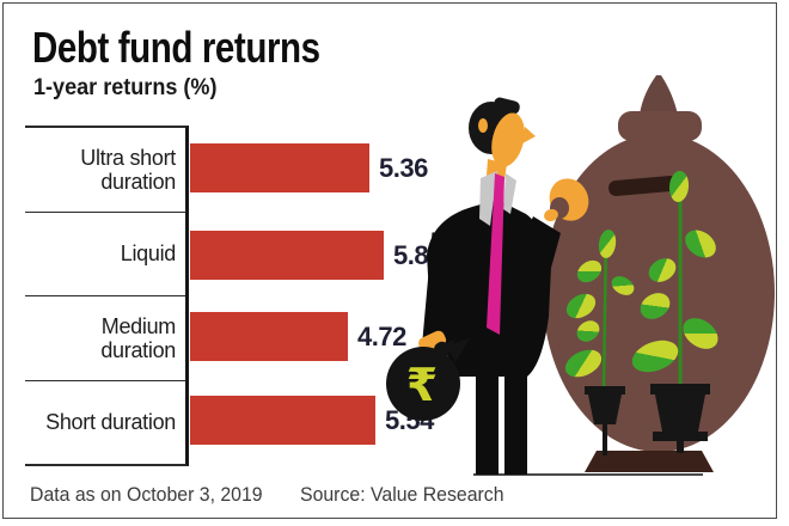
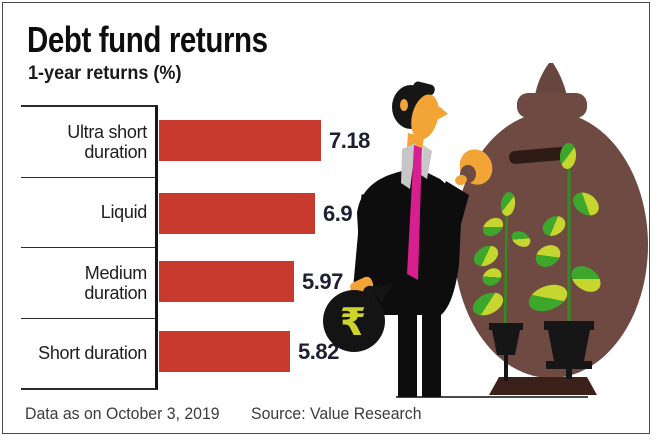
Ultra short duration: 5.36 -> 7.18
Liquid: 5.8 -> 6.9
Medium duration: 4.72 -> 5.97
Short duration: 5.54 -> 5.82
